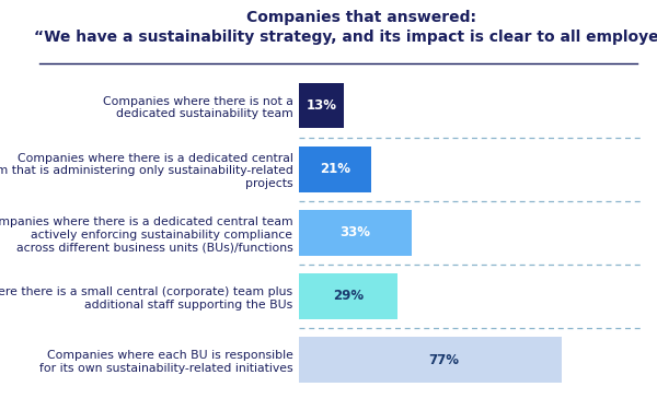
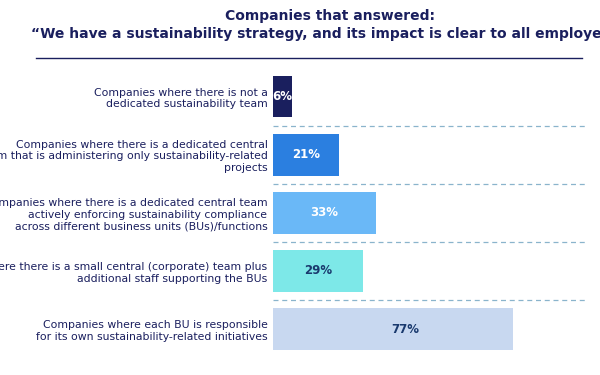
Companies where there is not a dedicated sustainability team: 13% -> 6%
